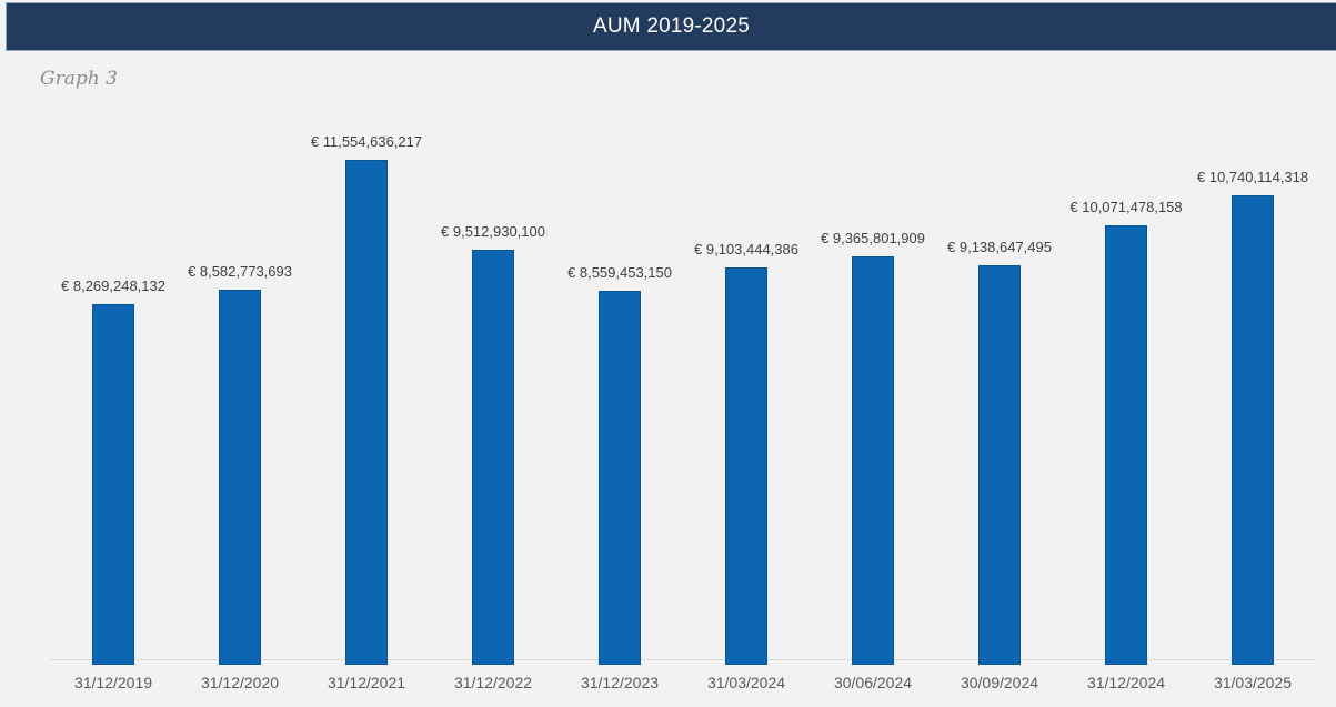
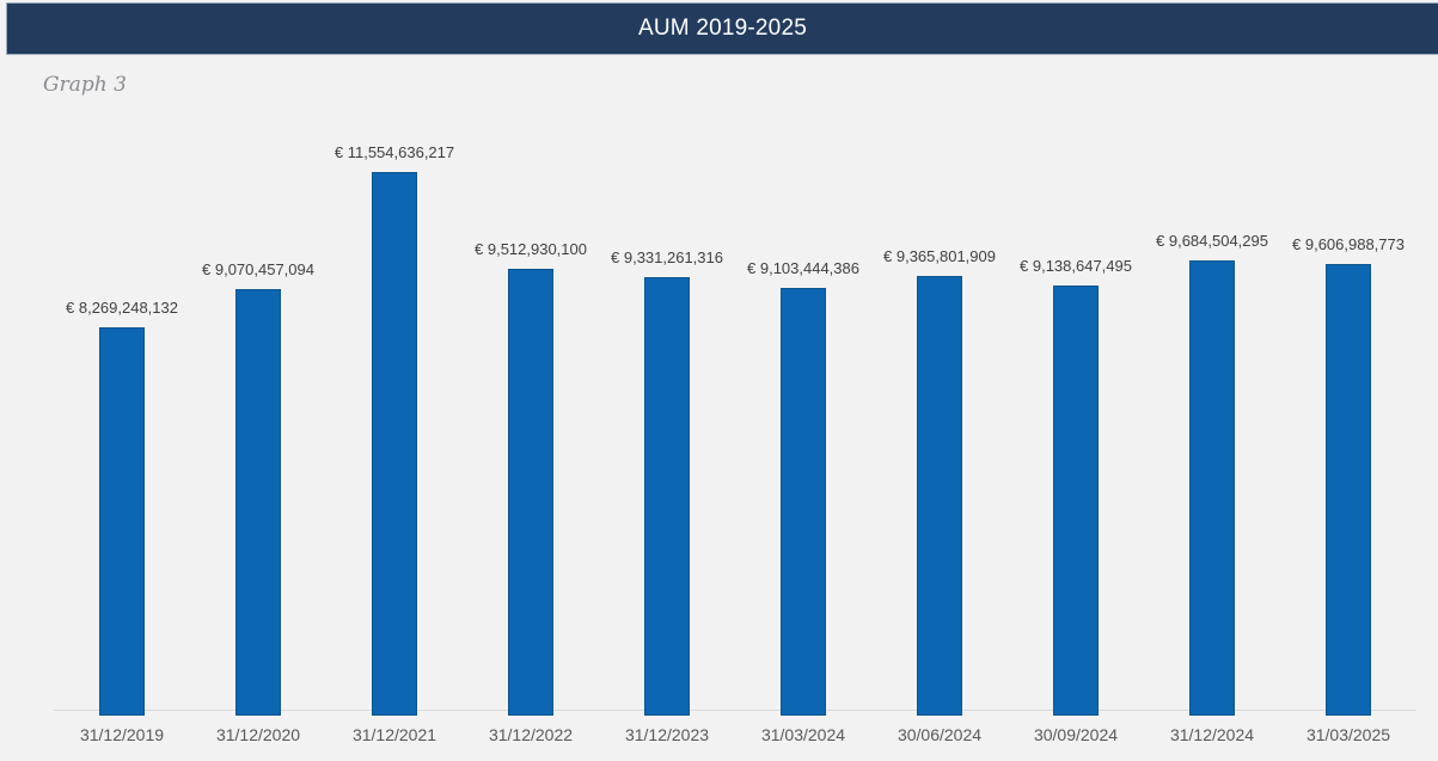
31/12/2020: 8,582,773,693 -> 9,070,457,094
31/12/2023: 8,559,453,150 -> 9,331,261,316
31/12/2024: 10,071,478,158 -> 9,684,504,295
31/03/2025: 10,740,114,318 -> 9,606,988,773
